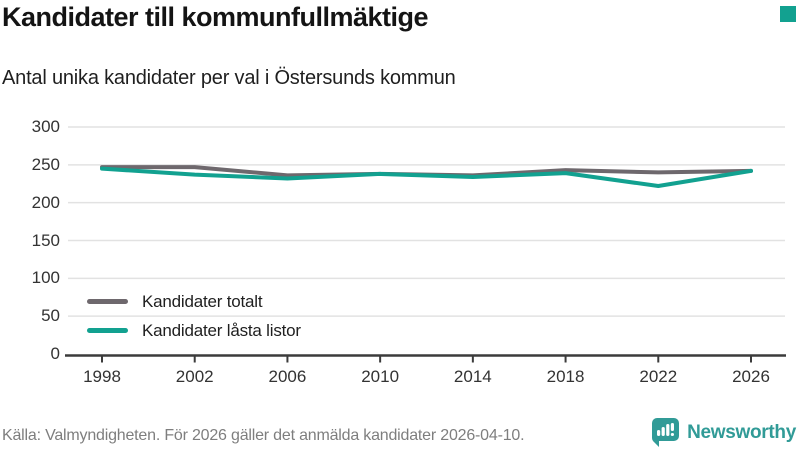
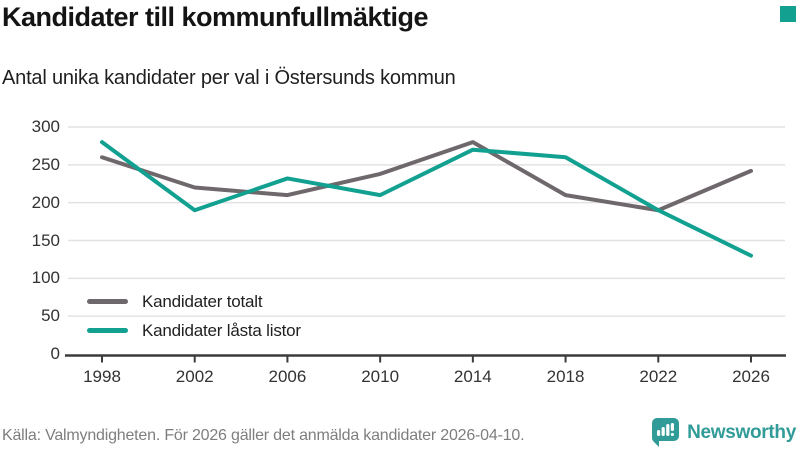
Kandidater totalt/1998: 250 -> 260
Kandidater låsta listor/1998: 240 -> 280
Kandidater totalt/2002: 250 -> 220
Kandidater låsta listor/2002: 240 -> 190
Kandidater totalt/2006: 240 -> 210
Kandidater låsta listor/2010: 240 -> 210
Kandidater totalt/2014: 240 -> 280
Kandidater låsta listor/2014: 230 -> 270
Kandidater totalt/2018: 240 -> 210
Kandidater låsta listor/2018: 240 -> 260
Kandidater totalt/2022: 240 -> 190
Kandidater låsta listor/2022: 220 -> 190
Kandidater låsta listor/2026: 240 -> 130
